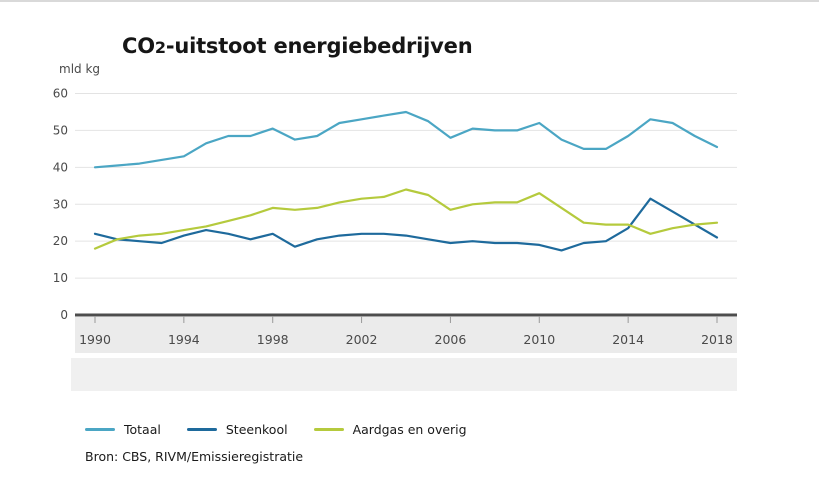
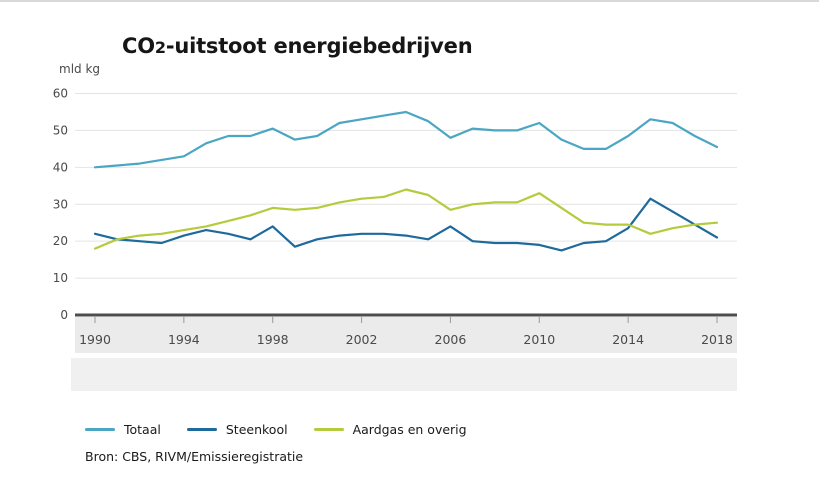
Steenkool/1998: 22 -> 24
Steenkool/2006: 20 -> 24
